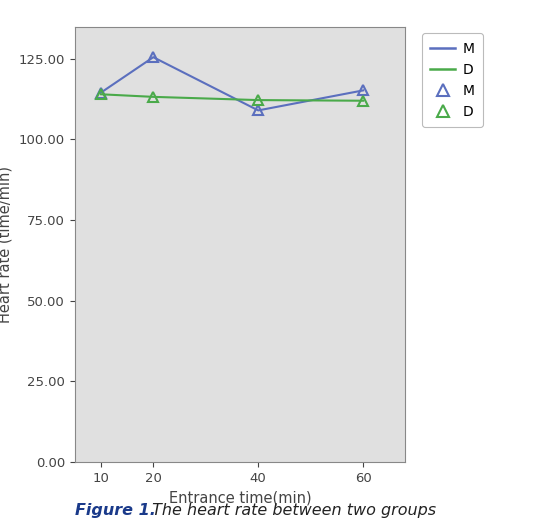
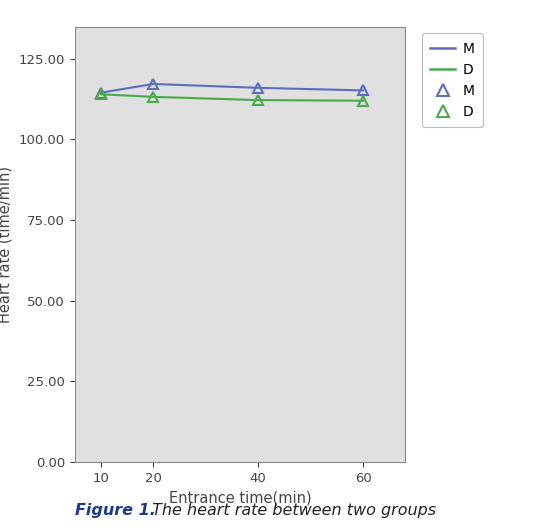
M/20: 125.5 -> 117.2
M/40: 109.0 -> 116.0
